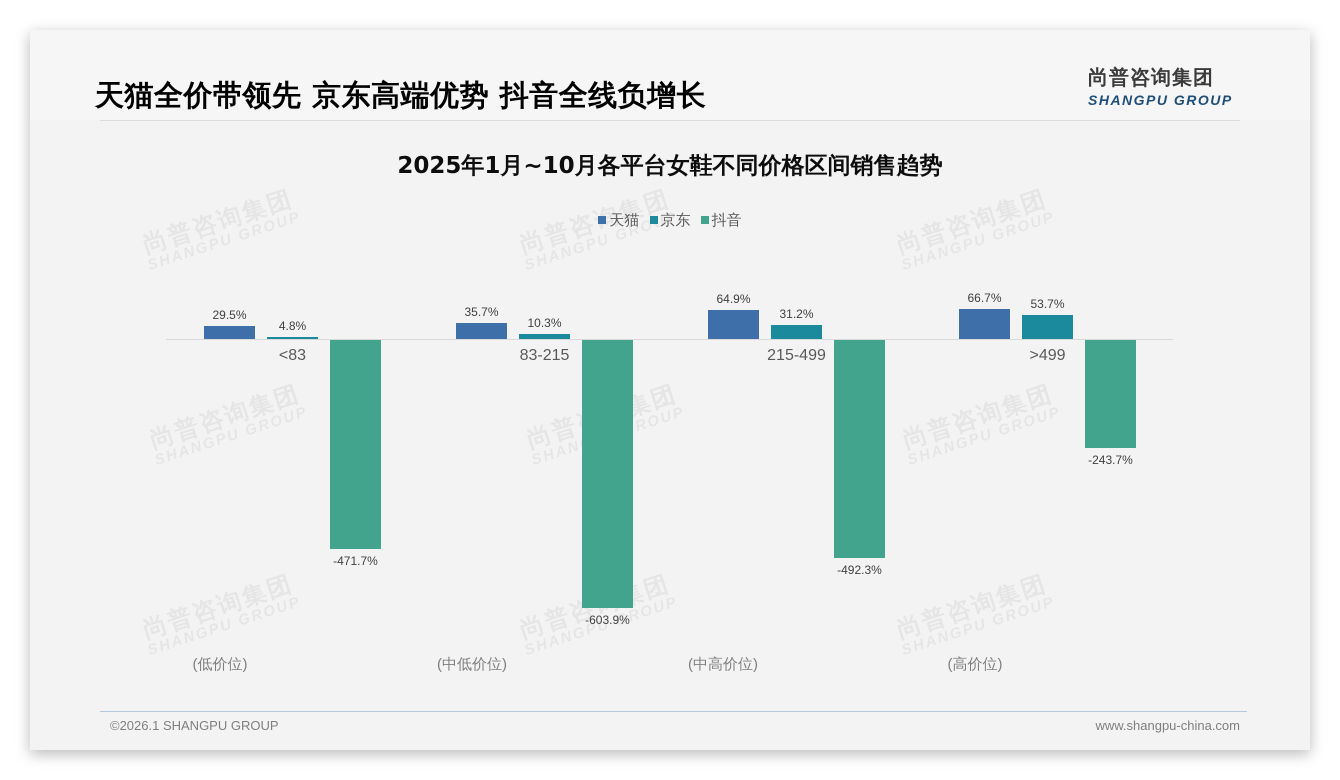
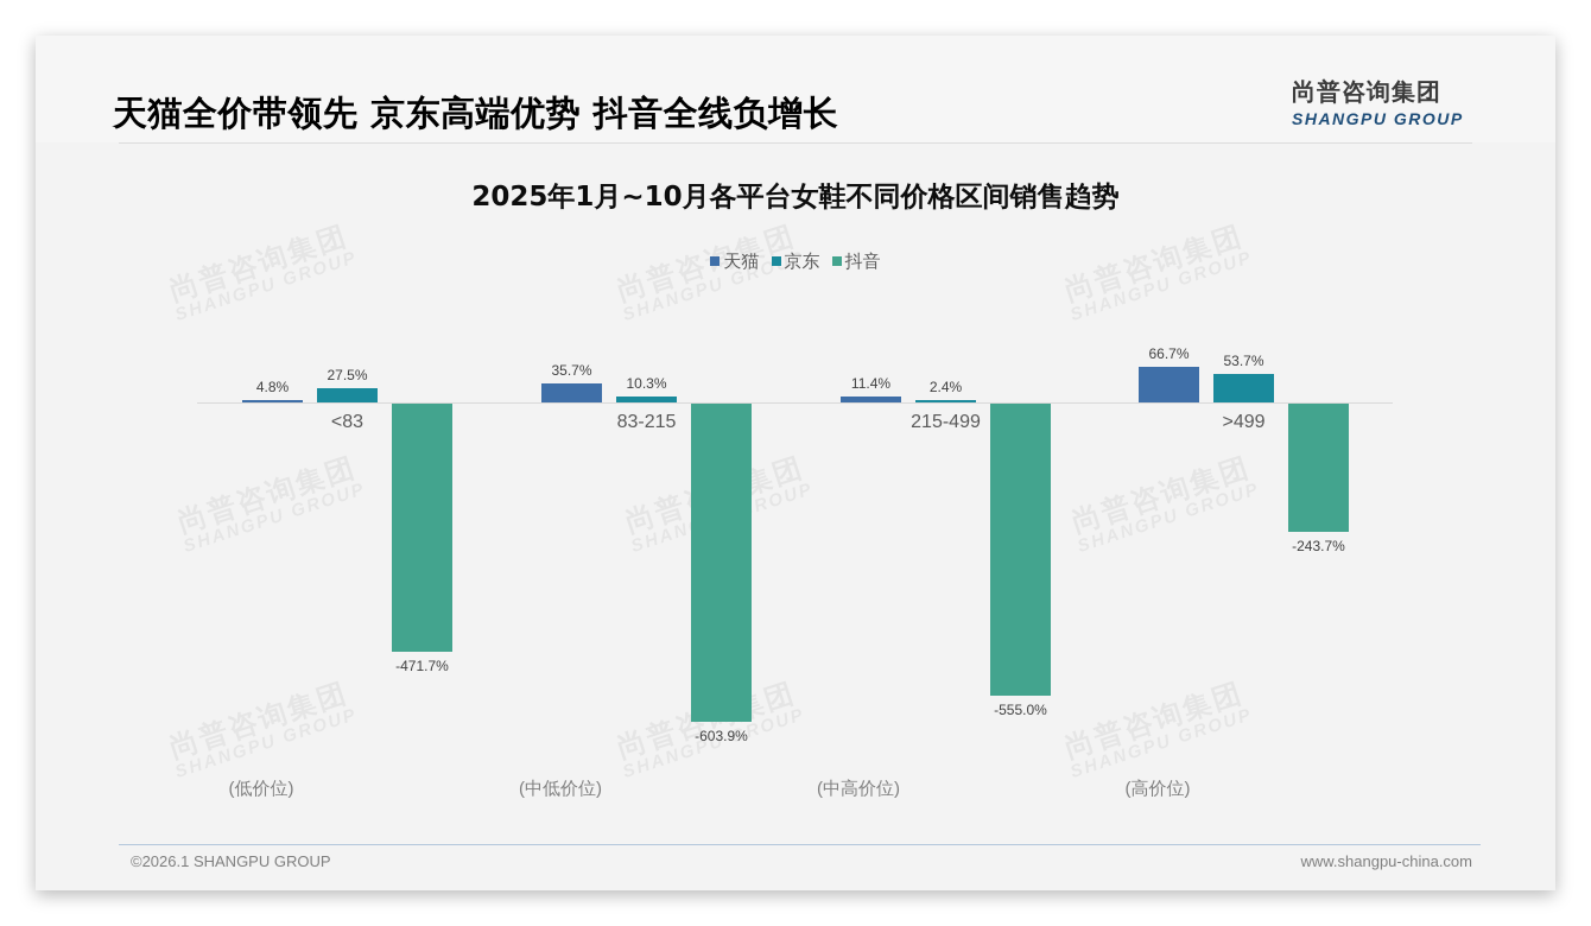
天猫/<83: 29.5% -> 4.8%
京东/<83: 4.8% -> 27.5%
天猫/215-499: 64.9% -> 11.4%
京东/215-499: 31.2% -> 2.4%
抖音/215-499: -492.3% -> -555.0%
